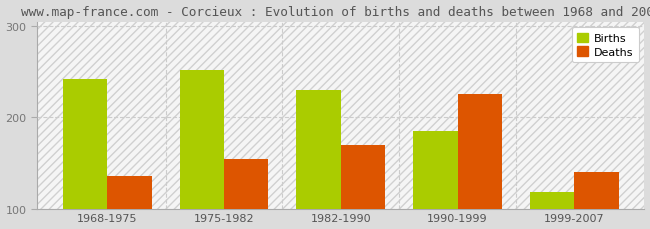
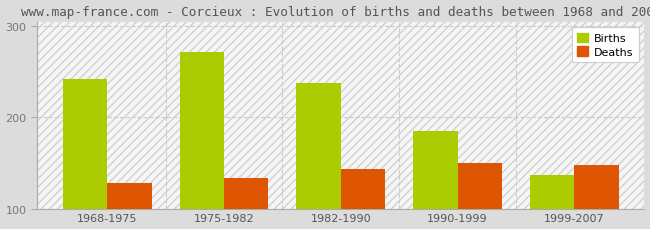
Deaths/1968-1975: 136 -> 128
Births/1975-1982: 252 -> 272
Deaths/1975-1982: 154 -> 133
Births/1982-1990: 230 -> 238
Deaths/1982-1990: 170 -> 143
Deaths/1990-1999: 226 -> 150
Births/1999-2007: 118 -> 137
Deaths/1999-2007: 140 -> 148
